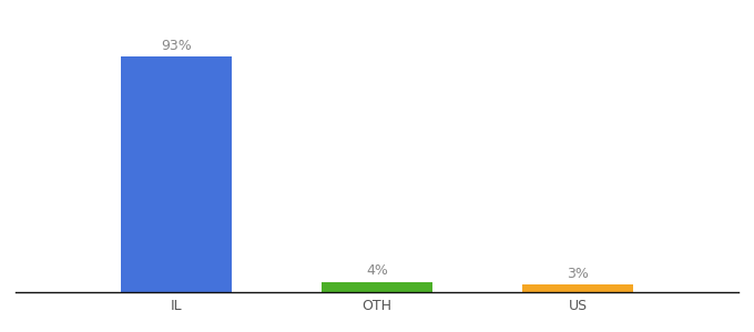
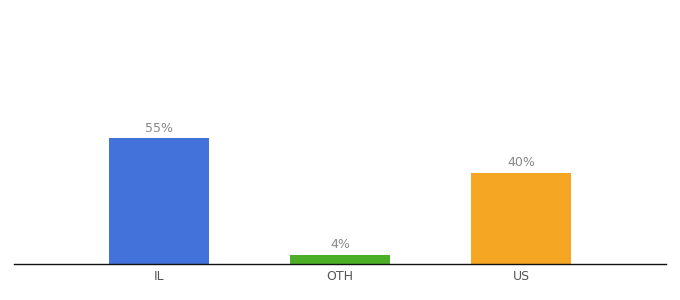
IL: 93% -> 55%
US: 3% -> 40%
